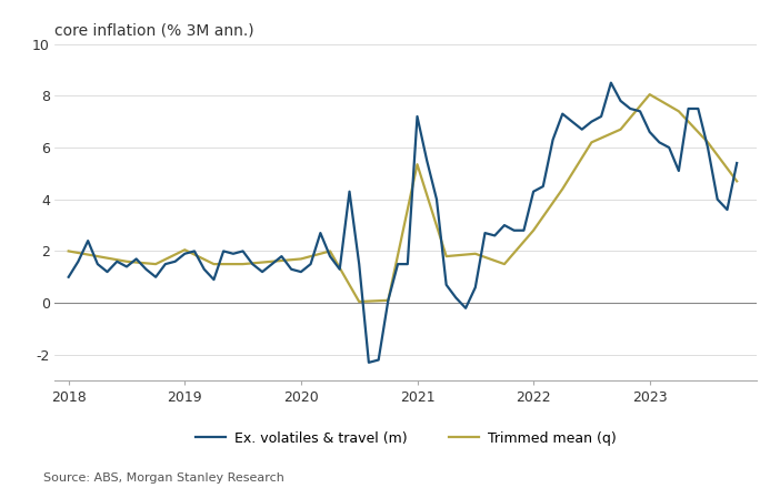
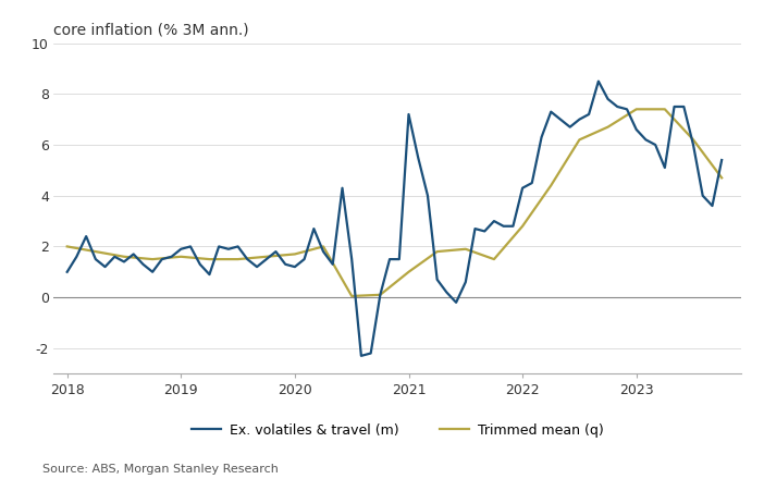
Trimmed mean (q)/2019: 2.05 -> 1.60
Trimmed mean (q)/2021: 5.35 -> 1.00
Trimmed mean (q)/2023: 8.05 -> 7.40
